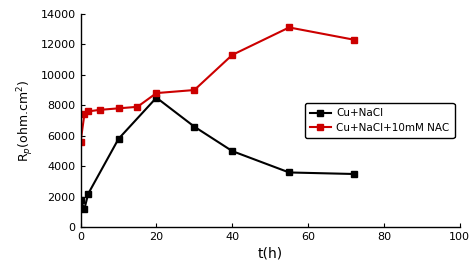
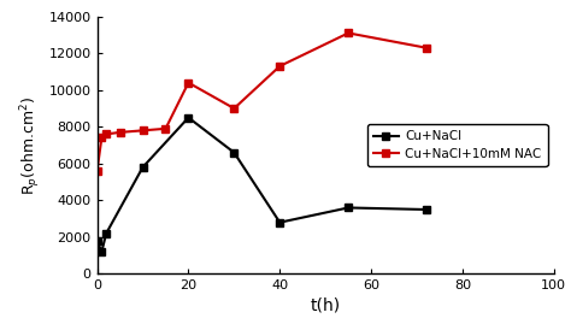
Cu+NaCl+10mM NAC/20: 8800 -> 10400
Cu+NaCl/40: 5000 -> 2800
